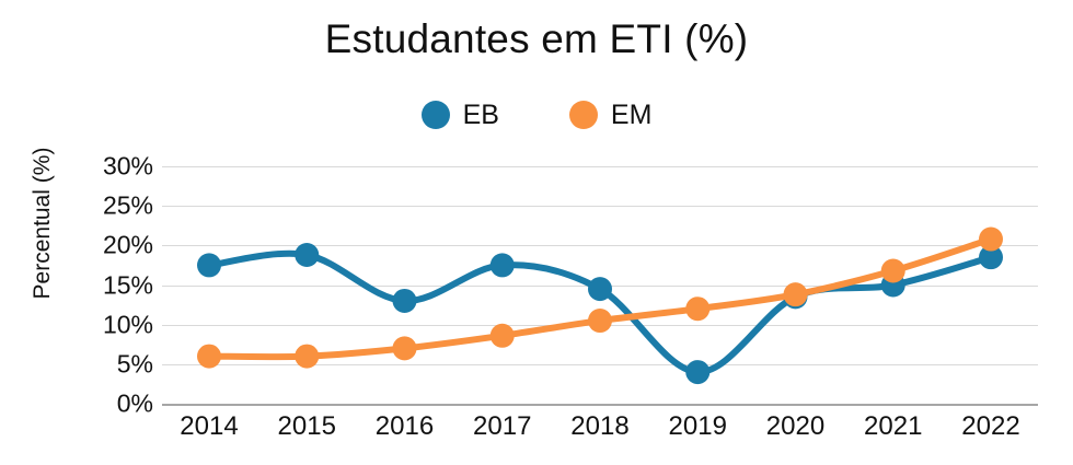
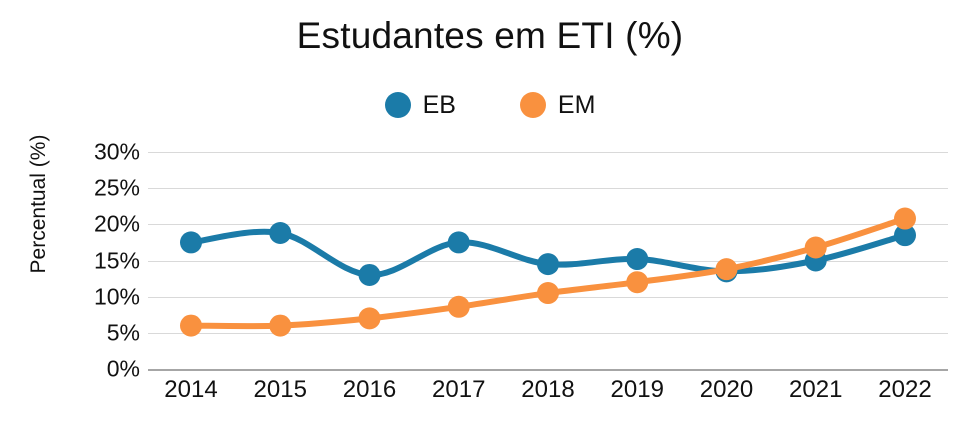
EB/2019: 4% -> 15%
